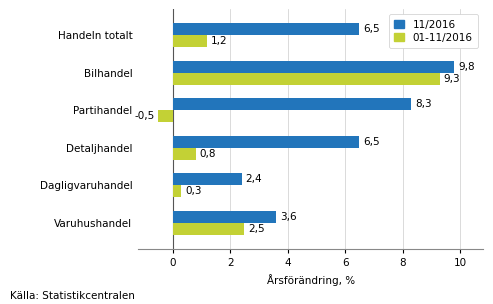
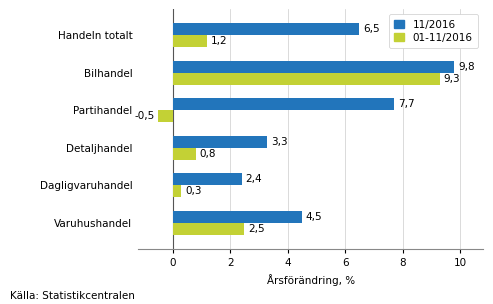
11/2016/Partihandel: 8,3 -> 7,7
11/2016/Detaljhandel: 6,5 -> 3,3
11/2016/Varuhushandel: 3,6 -> 4,5
